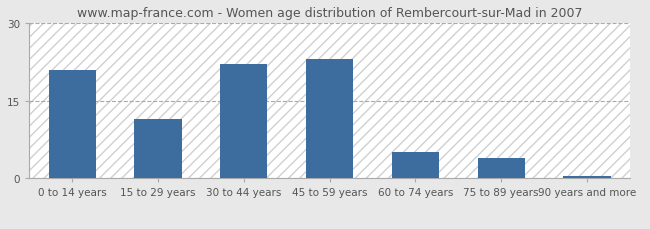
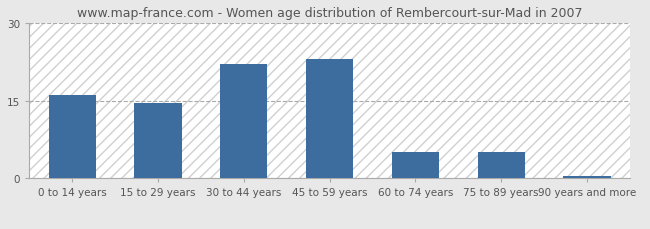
0 to 14 years: 21.0 -> 16.0
15 to 29 years: 11.4 -> 14.5
75 to 89 years: 4.0 -> 5.0
